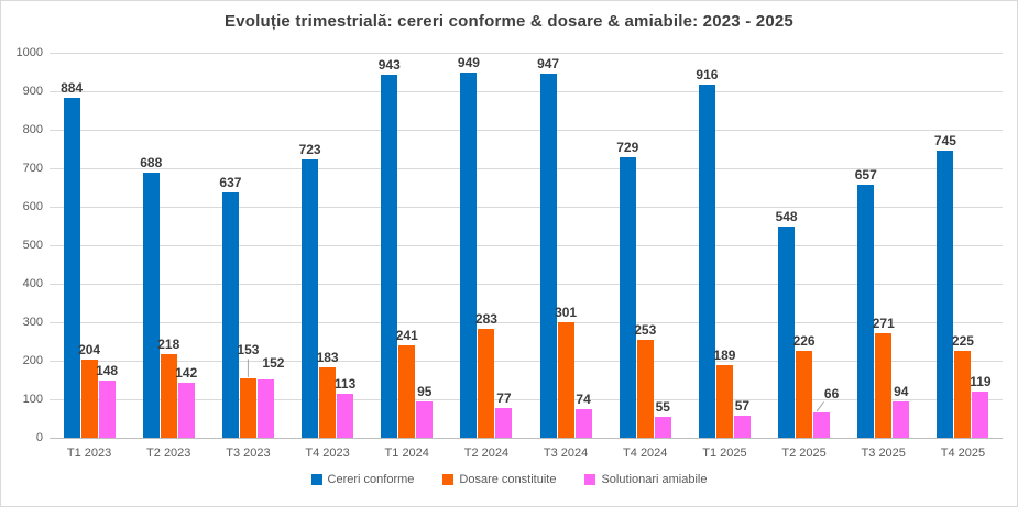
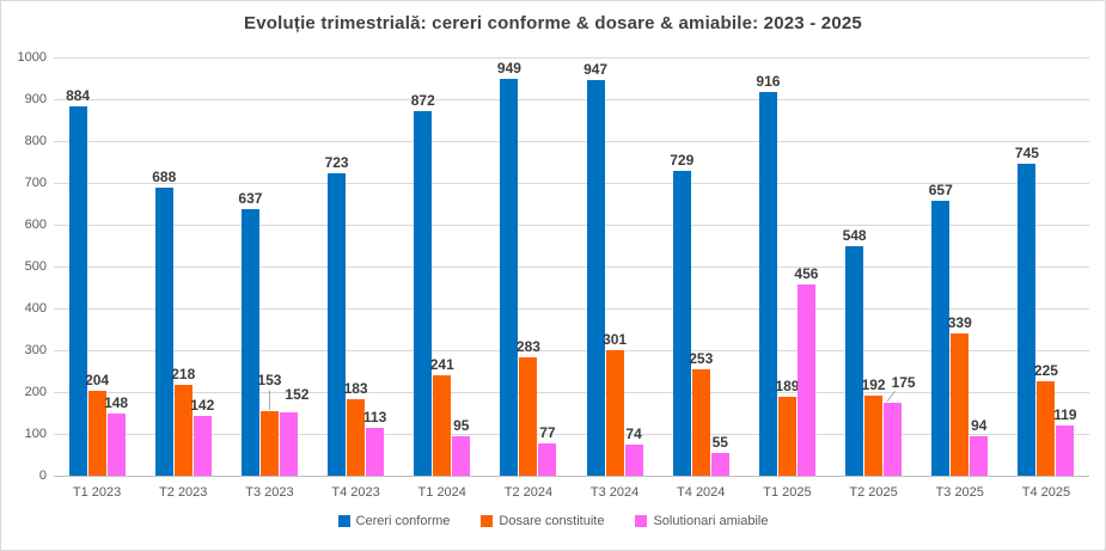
Cereri conforme/T1 2024: 943 -> 872
Solutionari amiabile/T1 2025: 57 -> 456
Dosare constituite/T2 2025: 226 -> 192
Solutionari amiabile/T2 2025: 66 -> 175
Dosare constituite/T3 2025: 271 -> 339
